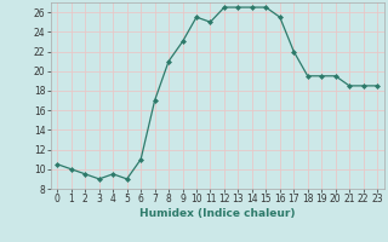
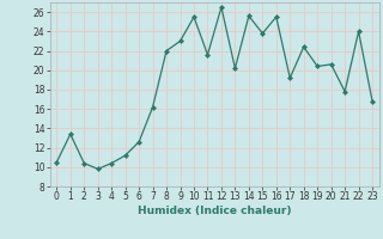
1: 10.0 -> 13.4
2: 9.5 -> 10.4
3: 9.0 -> 9.8
4: 9.5 -> 10.4
5: 9.0 -> 11.2
6: 11.0 -> 12.6
7: 17.0 -> 16.2
8: 21.0 -> 22.0
11: 25.0 -> 21.6
13: 26.5 -> 20.2
14: 26.5 -> 25.6
15: 26.5 -> 23.8
17: 22.0 -> 19.2
18: 19.5 -> 22.4
19: 19.5 -> 20.4
20: 19.5 -> 20.6
21: 18.5 -> 17.8
22: 18.5 -> 24.0
23: 18.5 -> 16.8
